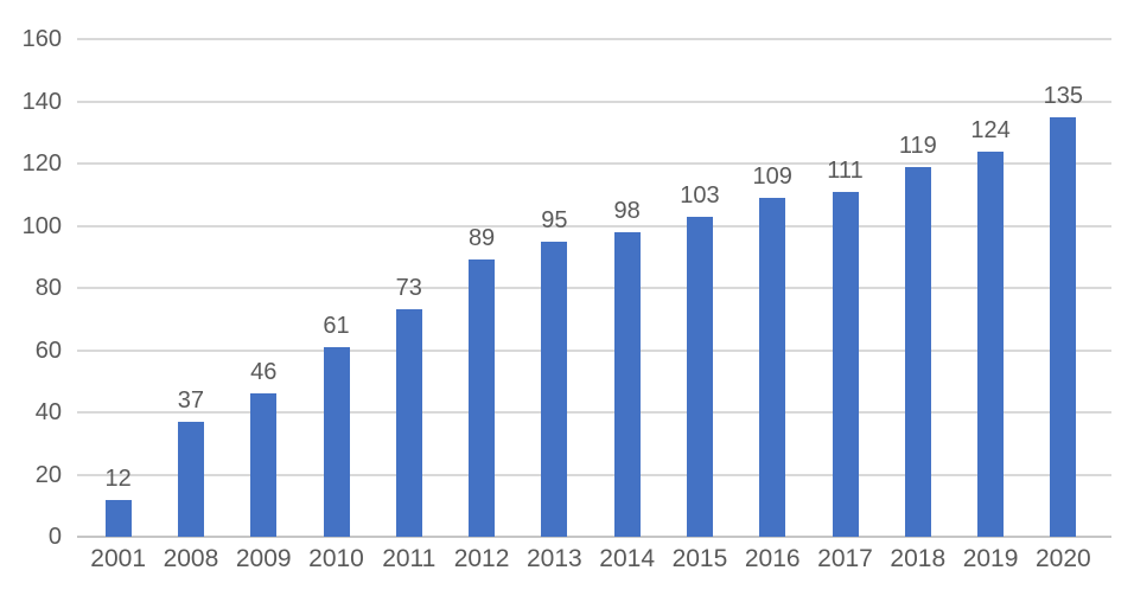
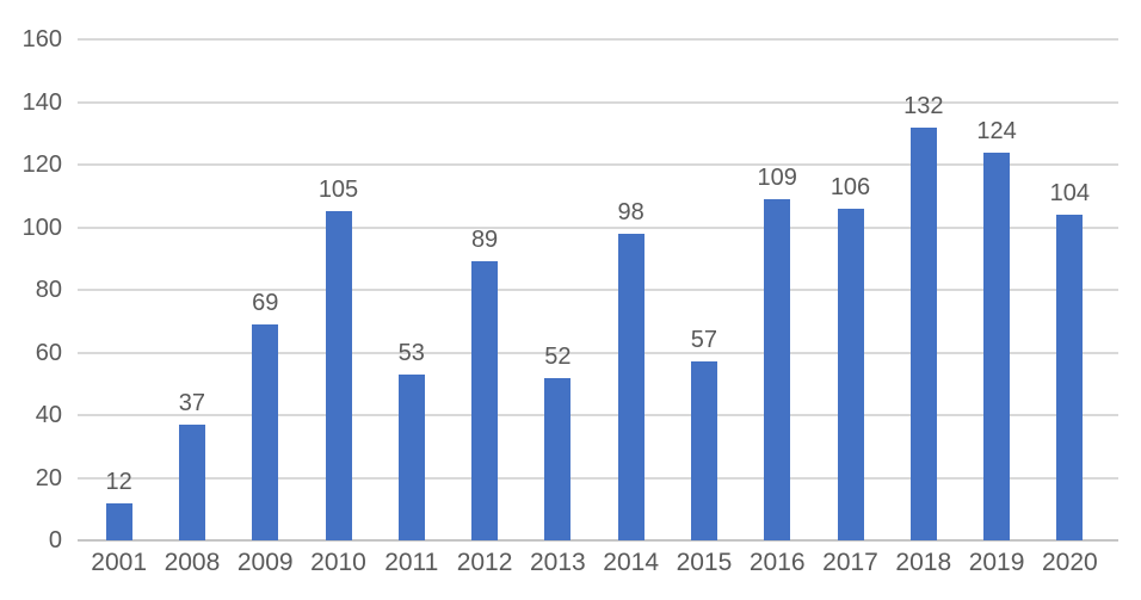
2009: 46 -> 69
2010: 61 -> 105
2011: 73 -> 53
2013: 95 -> 52
2015: 103 -> 57
2017: 111 -> 106
2018: 119 -> 132
2020: 135 -> 104
